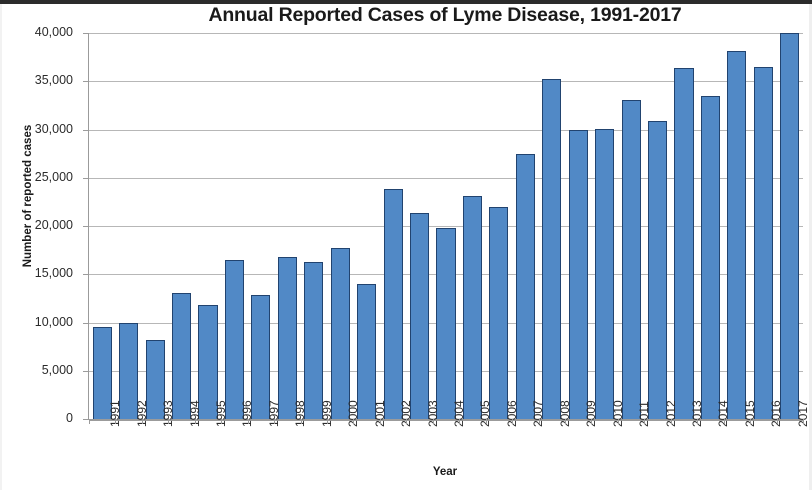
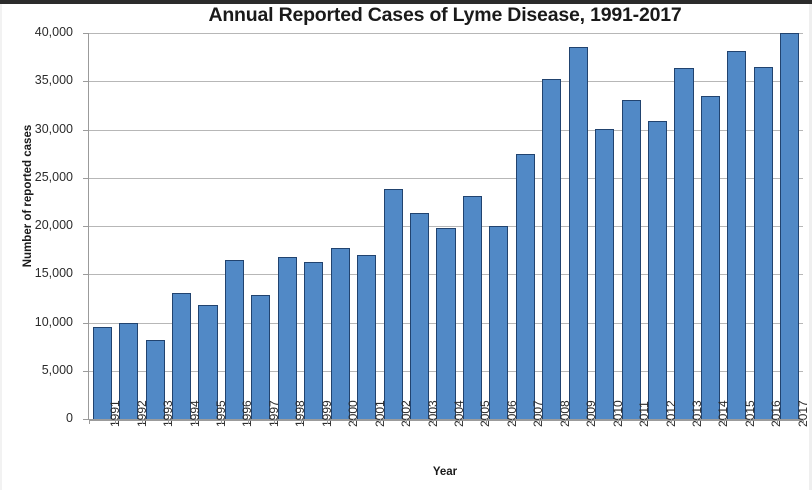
2001: 14000 -> 17000
2006: 22000 -> 20000
2009: 30000 -> 39000
